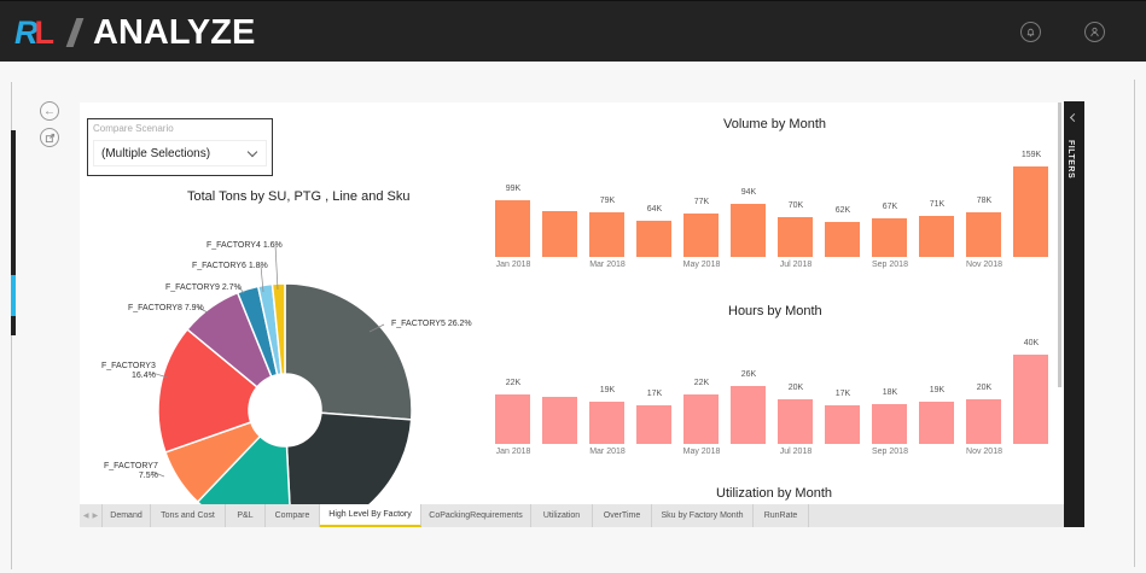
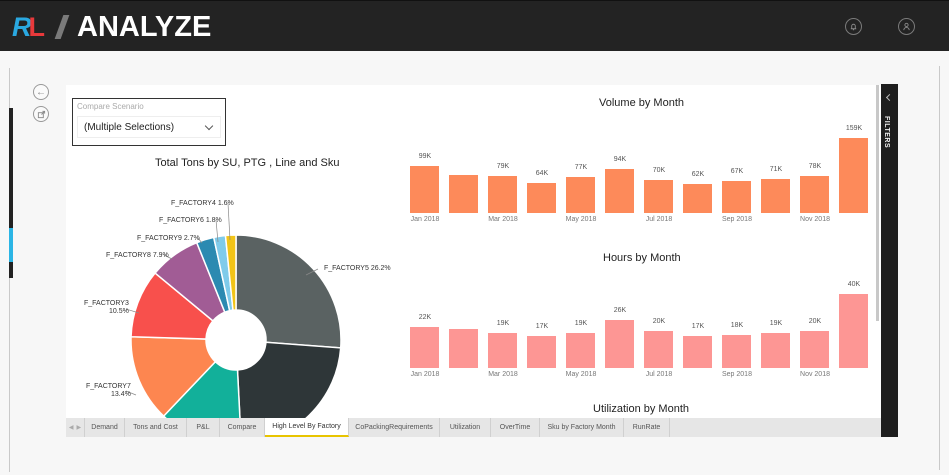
Total Tons by SU, PTG , Line and Sku/F_FACTORY7: 7.5% -> 13.4%
Total Tons by SU, PTG , Line and Sku/F_FACTORY3: 16.4% -> 10.5%
Hours by Month/May 2018: 22K -> 19K
